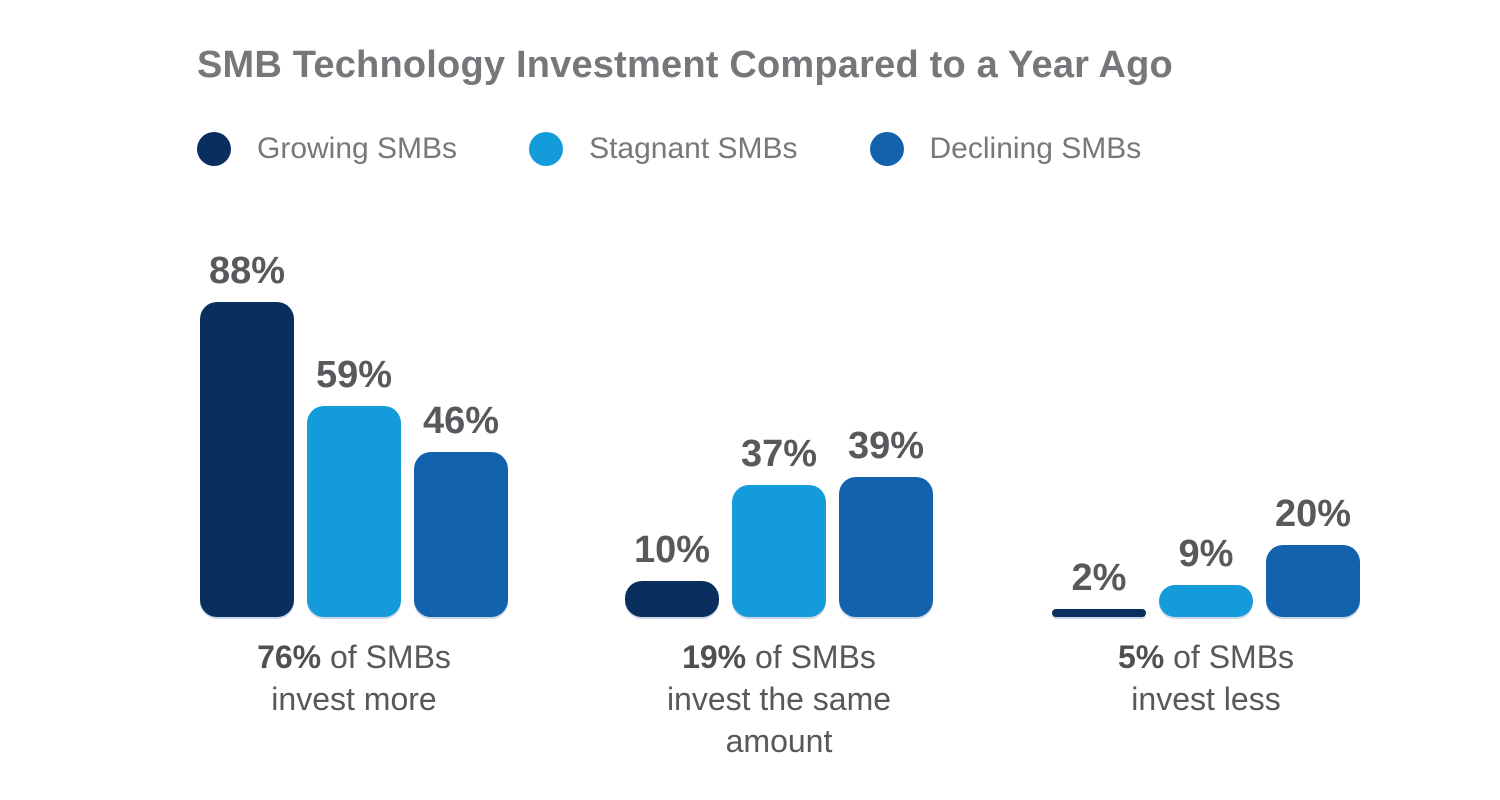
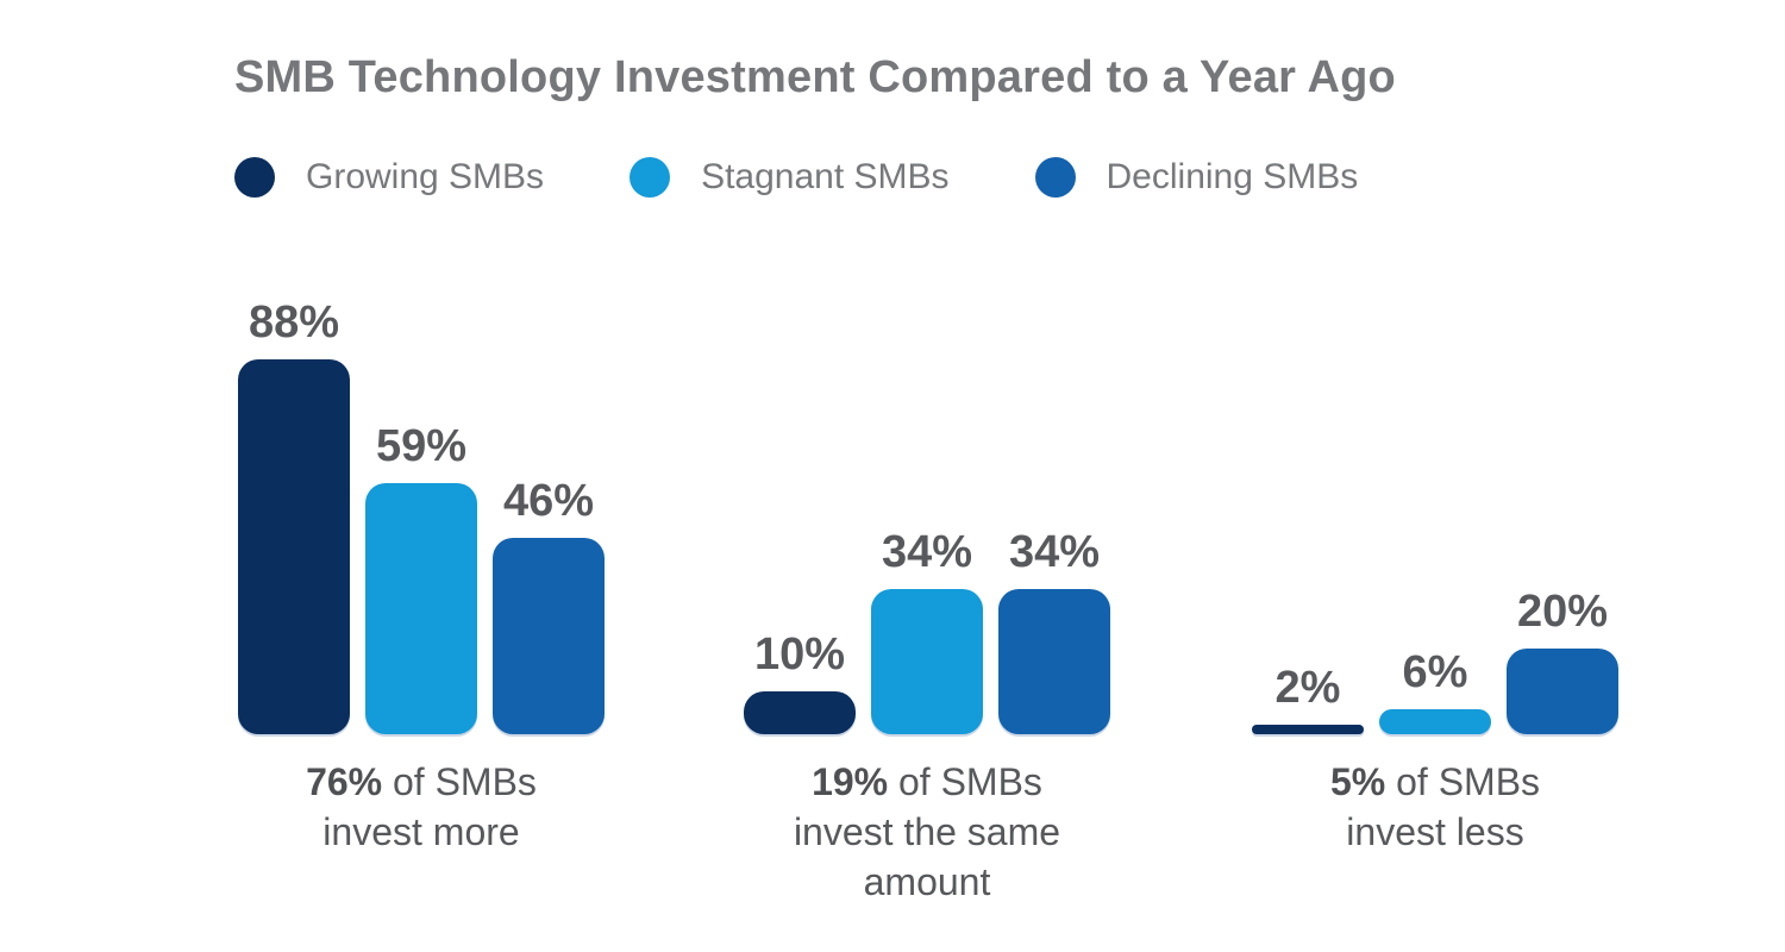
Stagnant SMBs/invest the same amount: 37% -> 34%
Declining SMBs/invest the same amount: 39% -> 34%
Stagnant SMBs/invest less: 9% -> 6%
